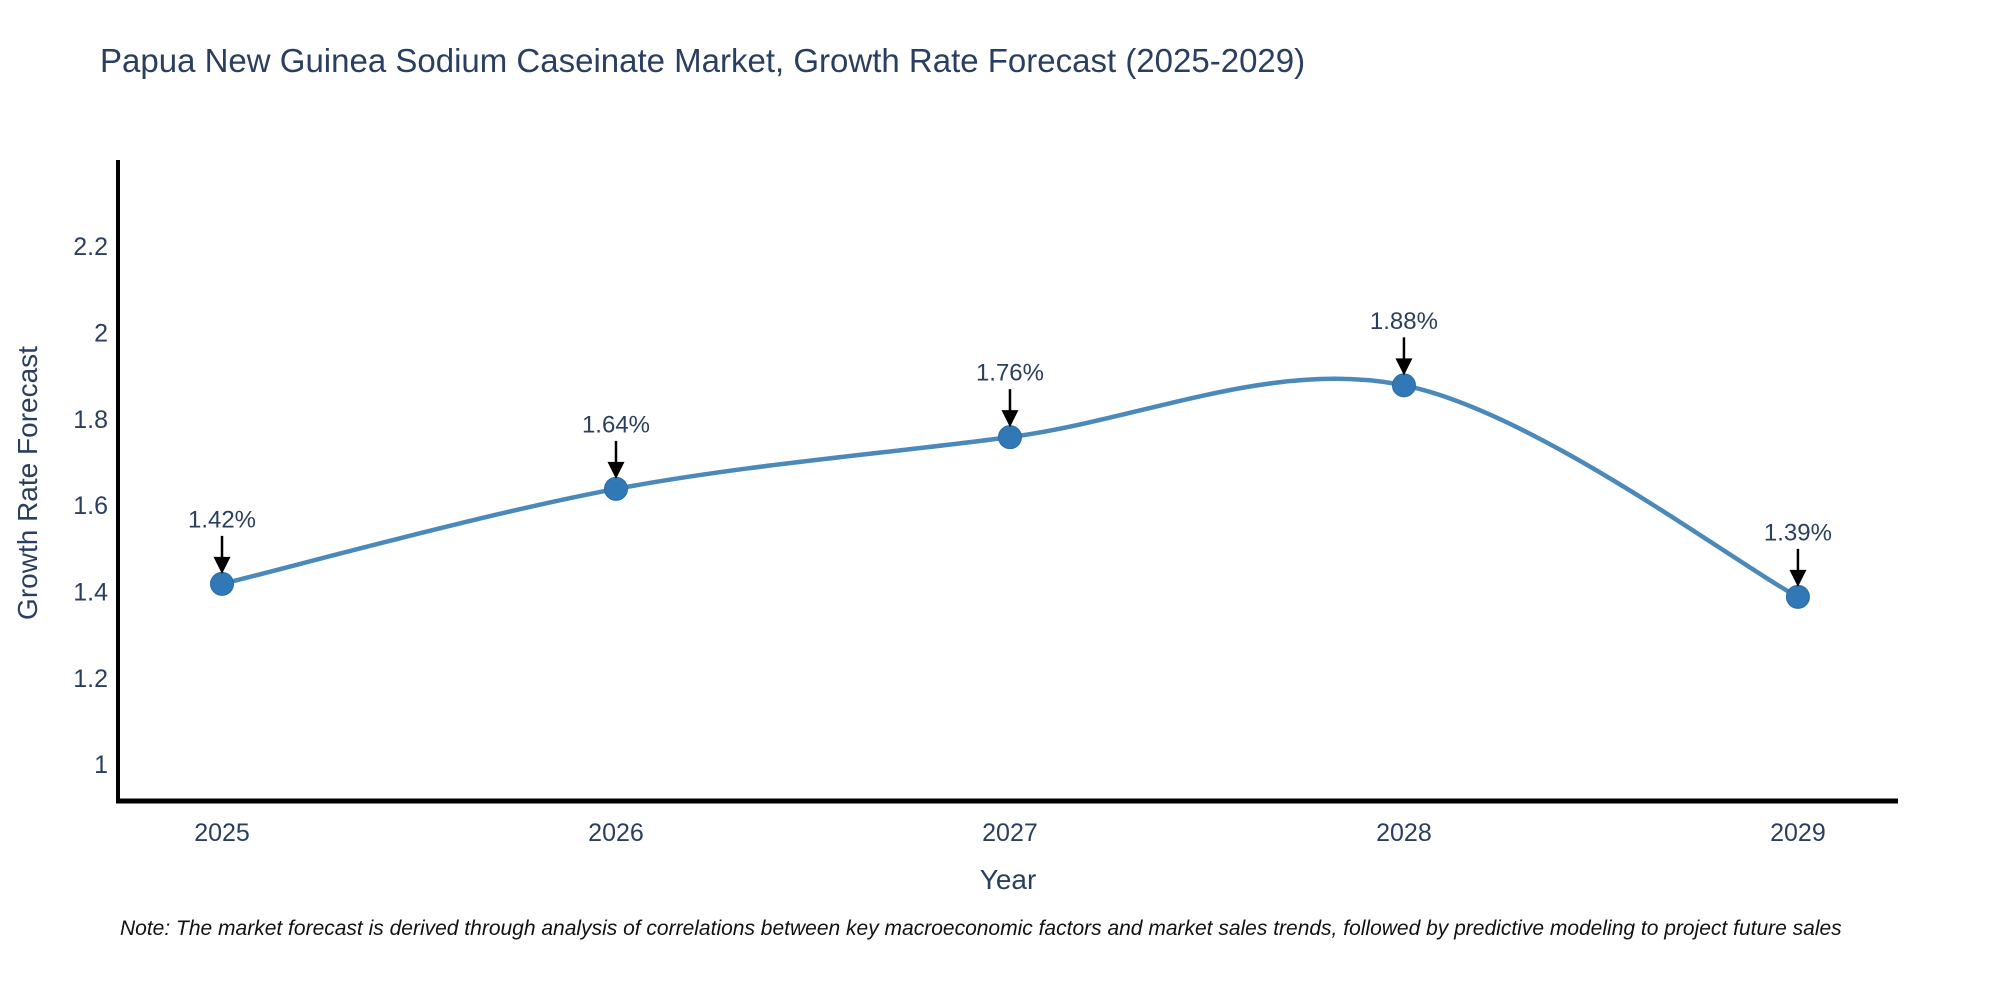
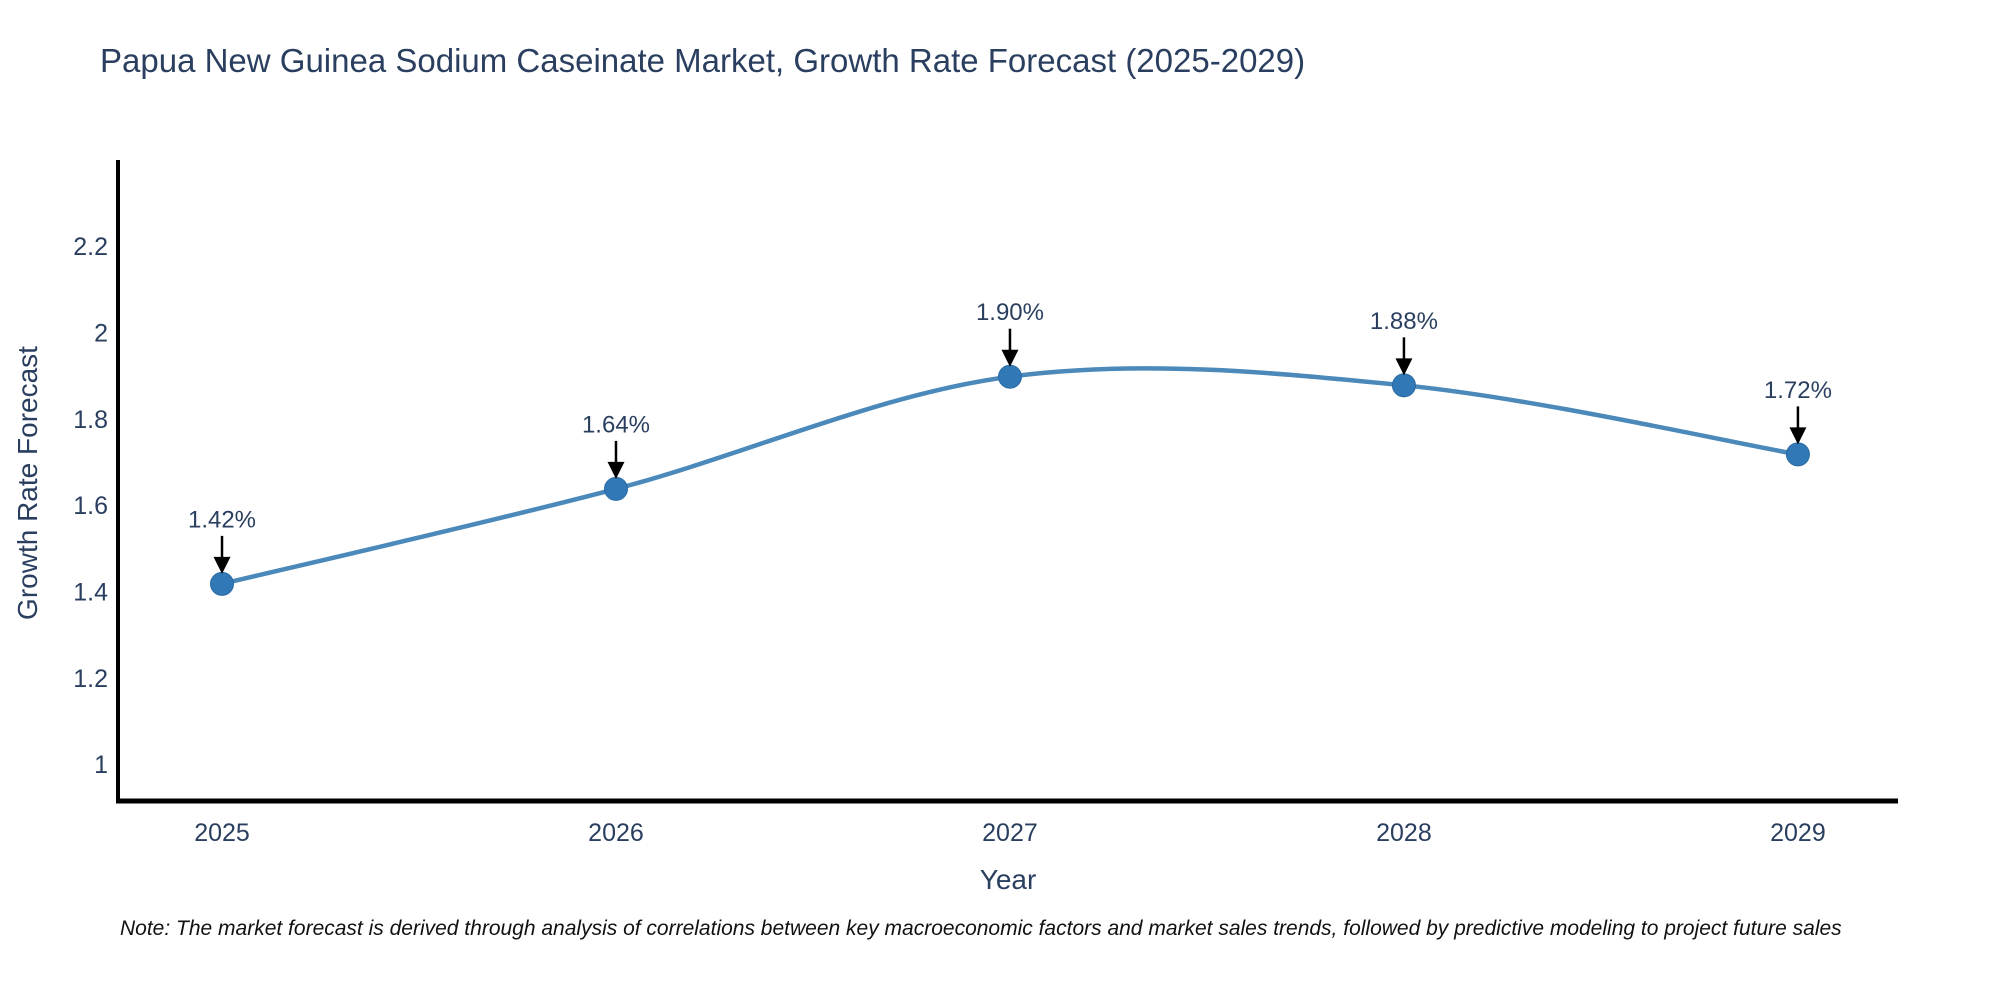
2027: 1.76% -> 1.90%
2029: 1.39% -> 1.72%
